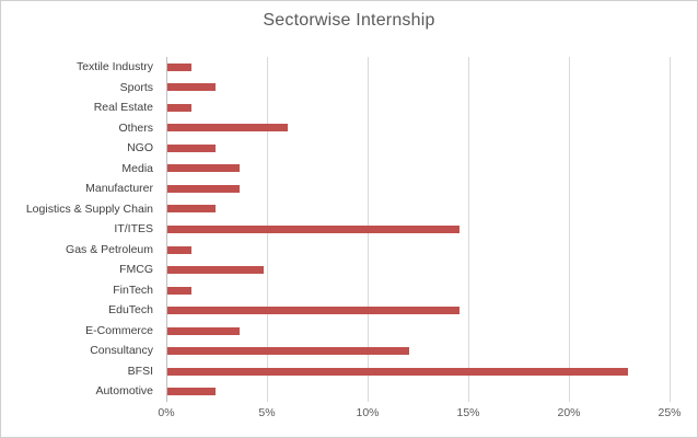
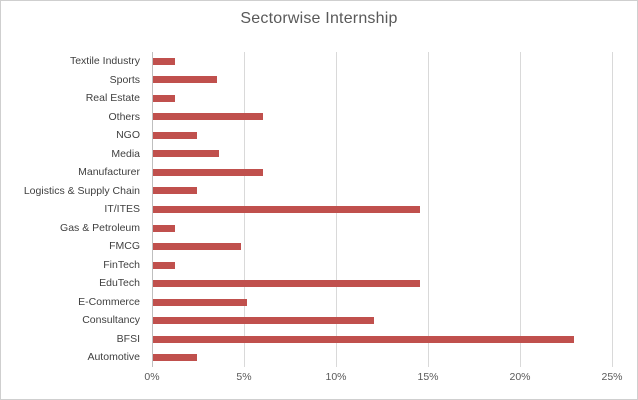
Sports: 2.4% -> 3.5%
Manufacturer: 3.6% -> 6.0%
E-Commerce: 3.6% -> 5.1%
